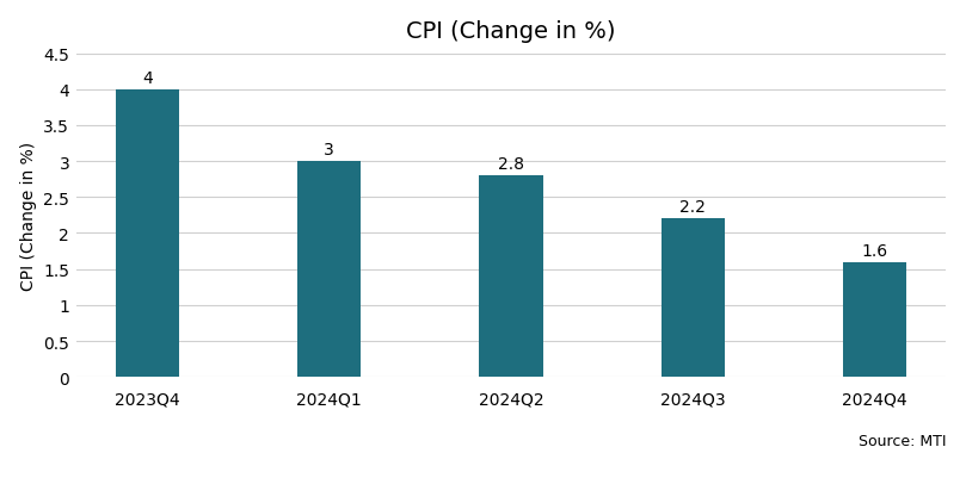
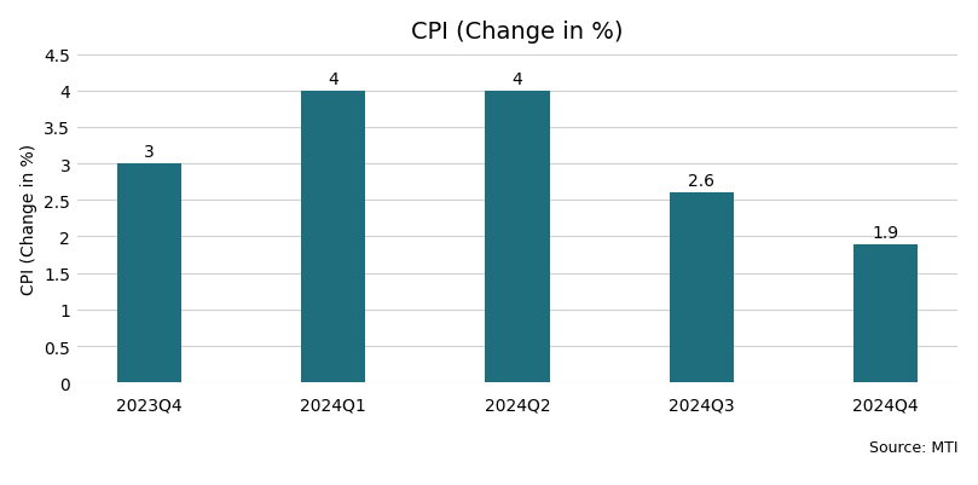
2023Q4: 4 -> 3
2024Q1: 3 -> 4
2024Q2: 2.8 -> 4
2024Q3: 2.2 -> 2.6
2024Q4: 1.6 -> 1.9
